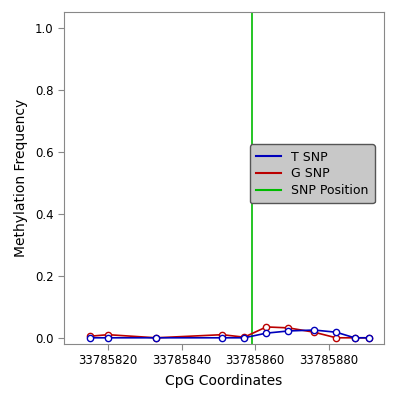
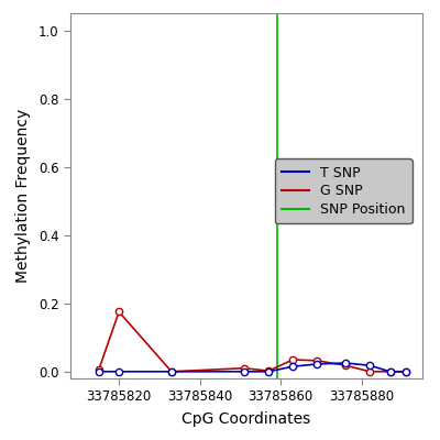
G SNP/33785820: 0.010 -> 0.175
